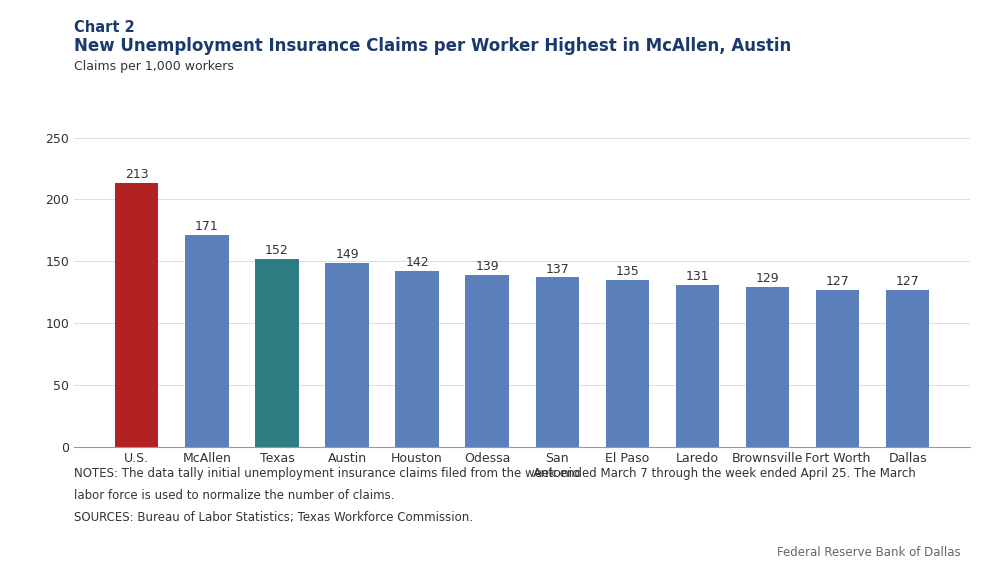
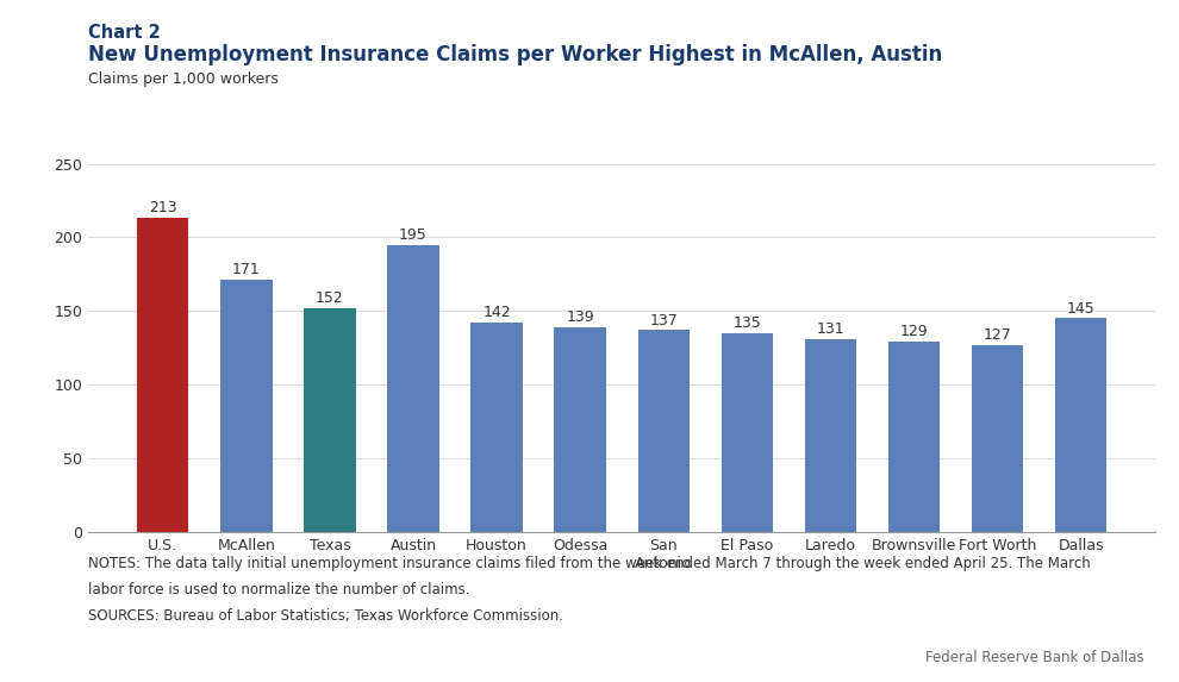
Austin: 149 -> 195
Dallas: 127 -> 145
